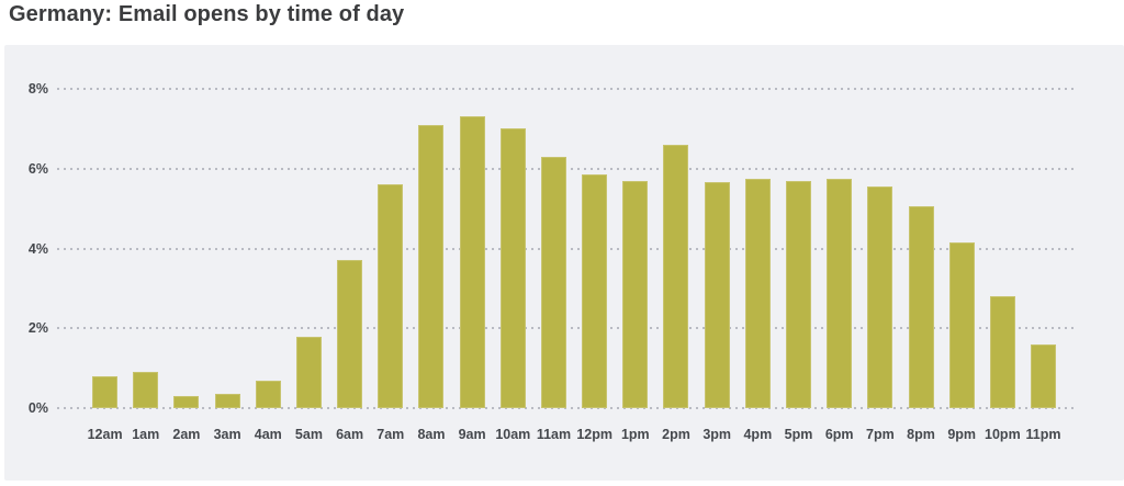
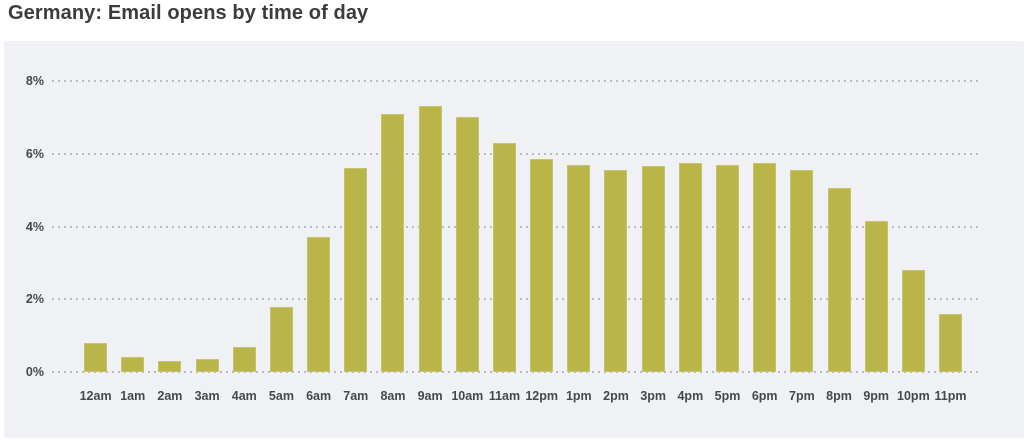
1am: 0.9% -> 0.4%
2pm: 6.6% -> 5.5%
